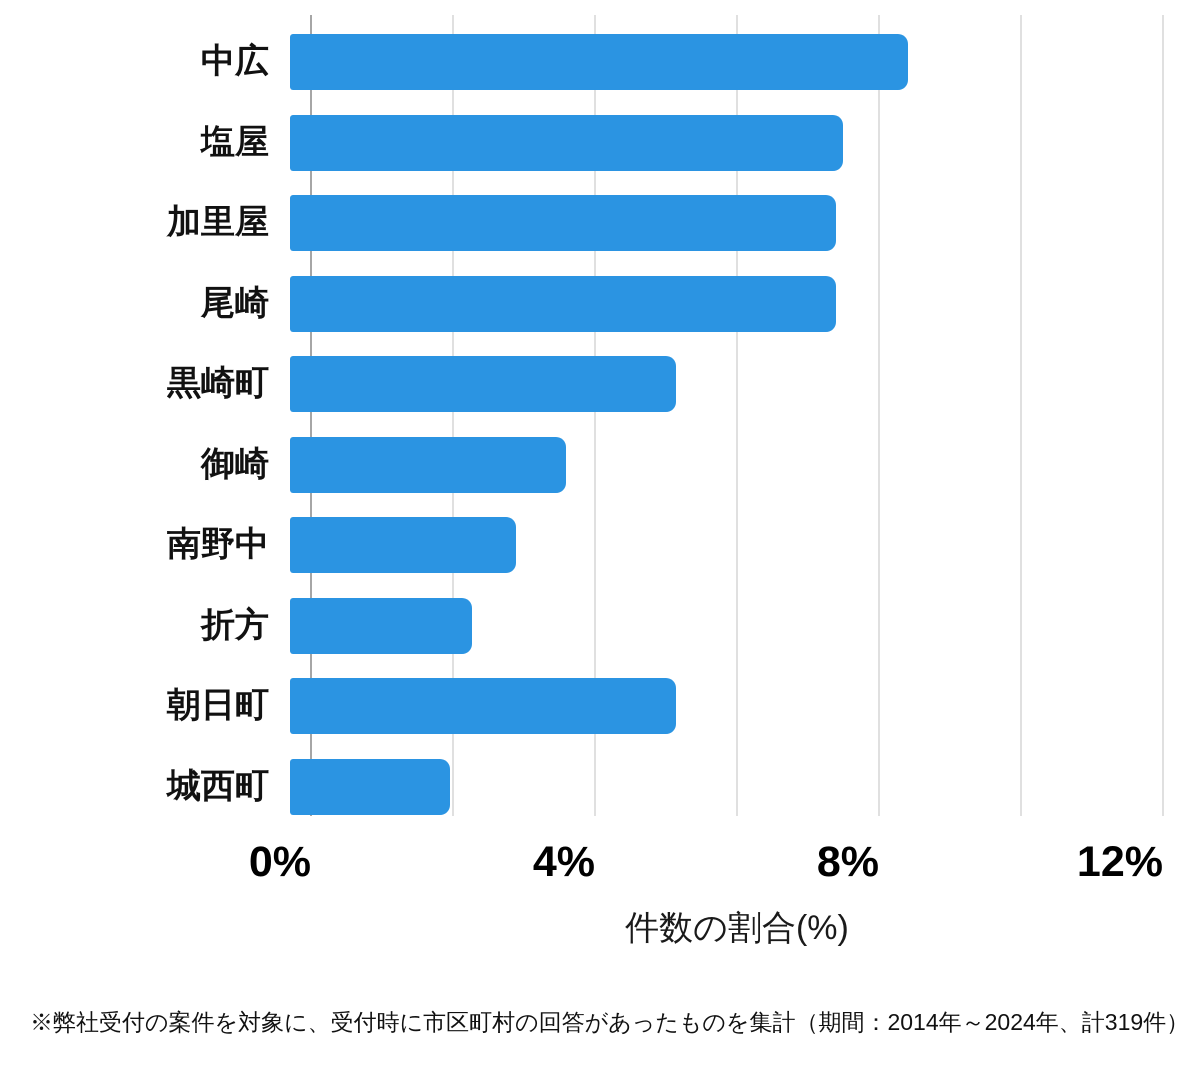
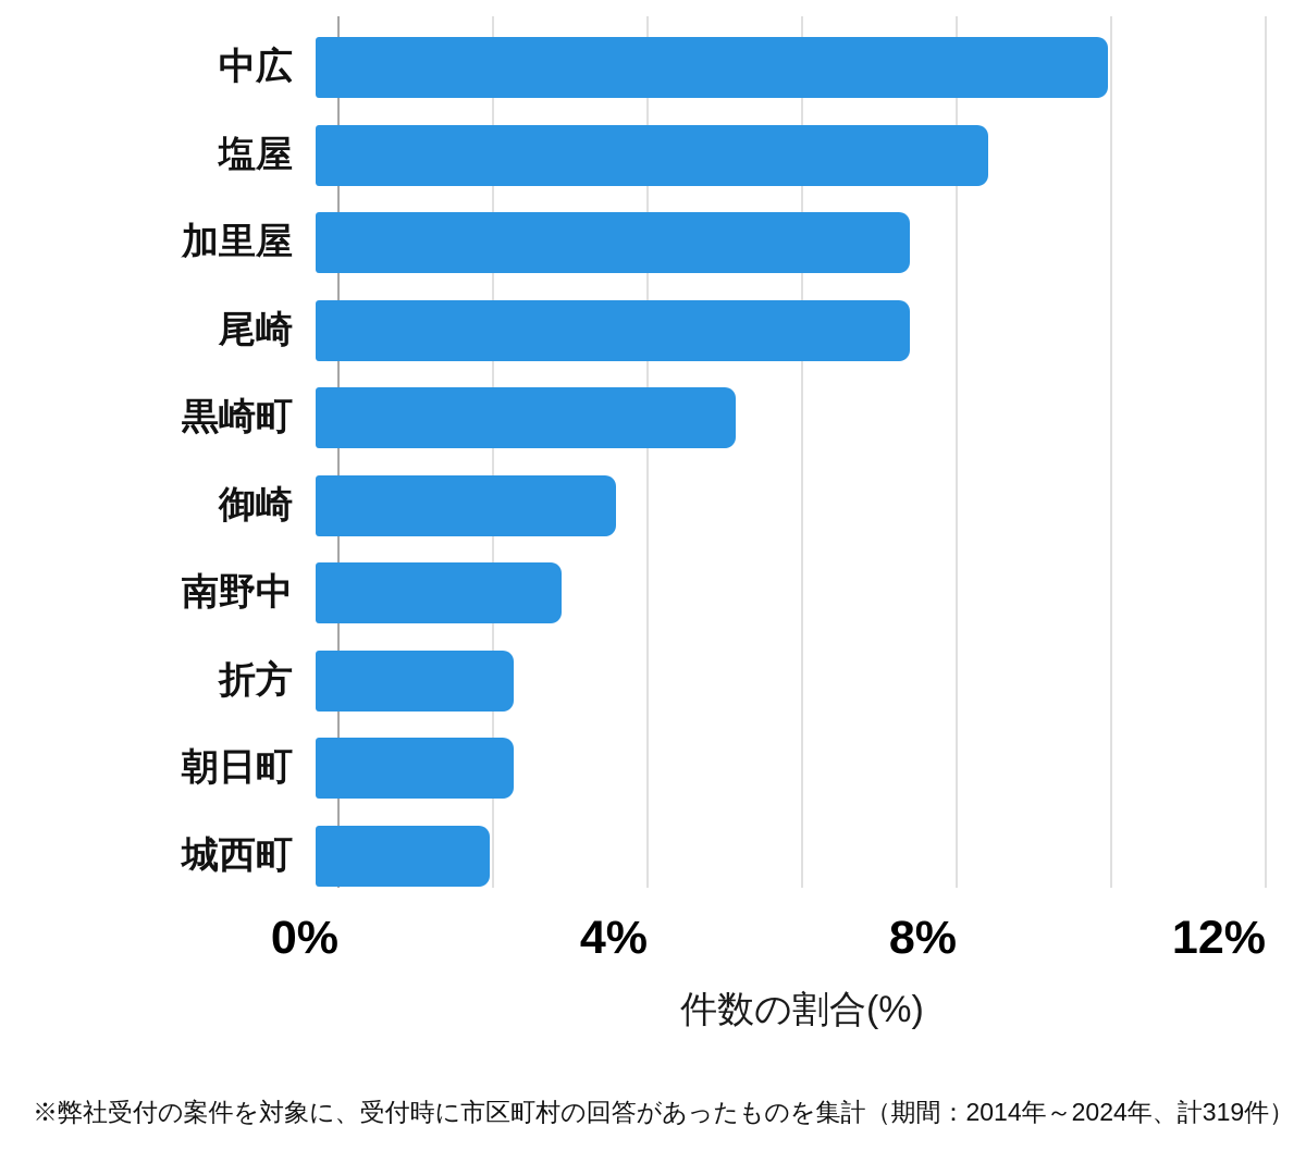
中広: 8.5% -> 10.0%
塩屋: 7.6% -> 8.5%
朝日町: 5.3% -> 2.5%
